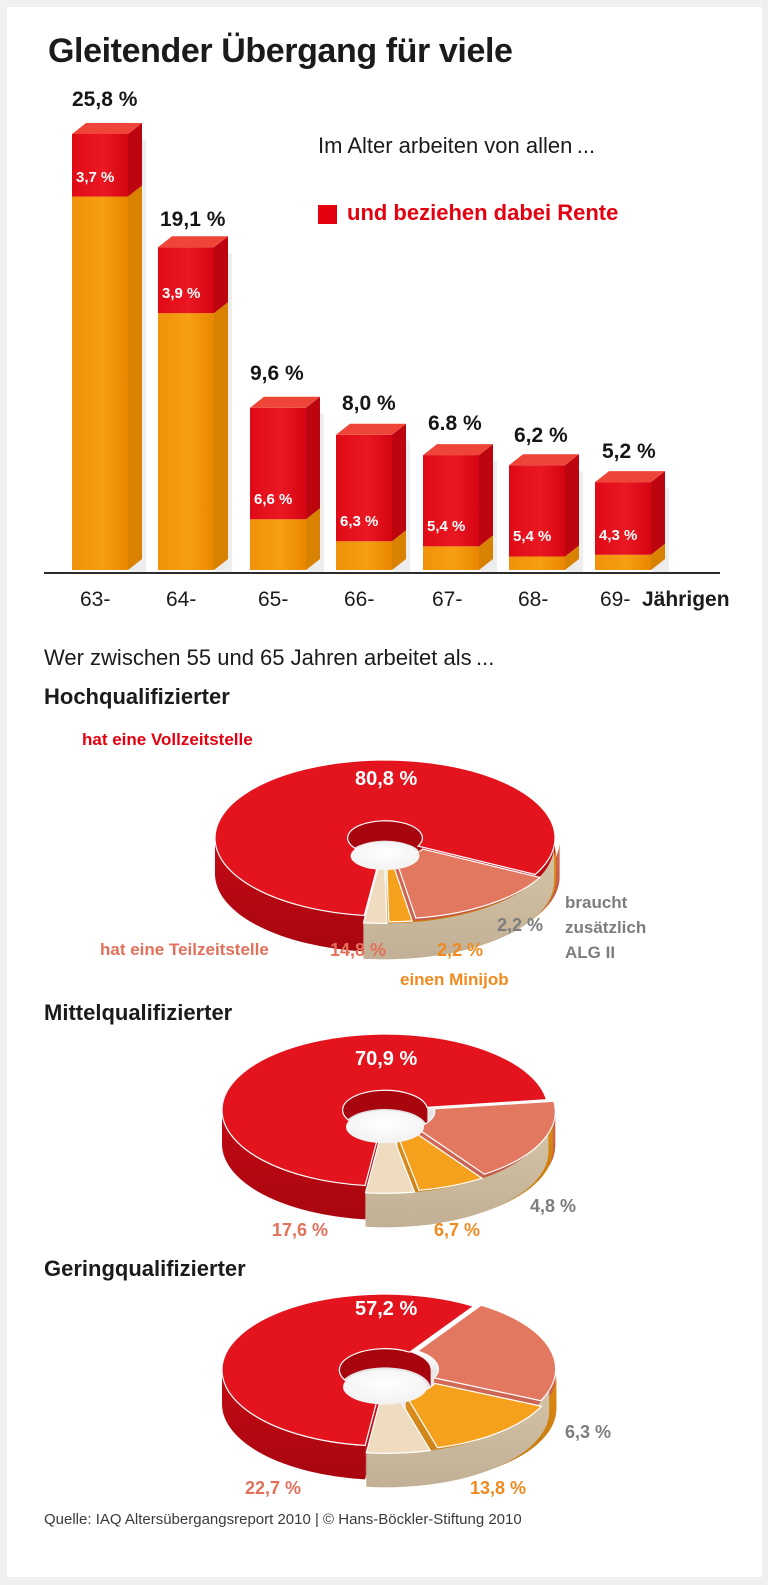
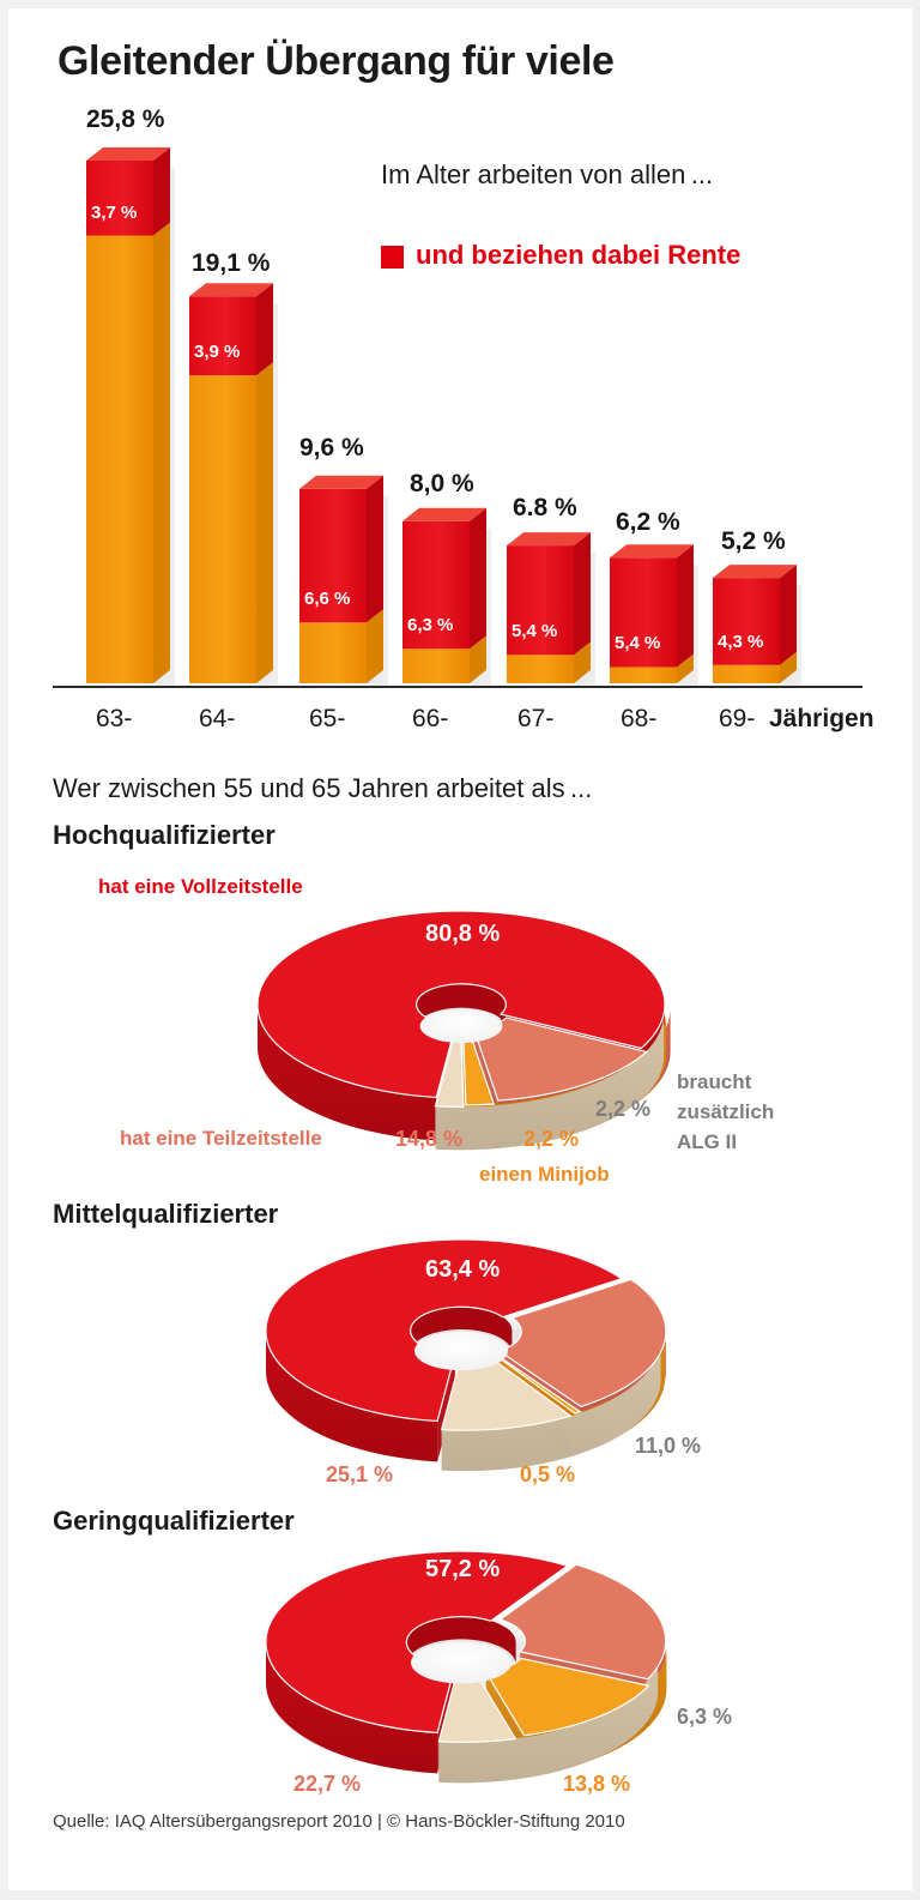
Mittelqualifizierter/hat eine Vollzeitstelle: 70,9 -> 63,4
Mittelqualifizierter/hat eine Teilzeitstelle: 17,6 -> 25,1
Mittelqualifizierter/einen Minijob: 6,7 -> 0,5
Mittelqualifizierter/braucht zusätzlich ALG II: 4,8 -> 11,0
